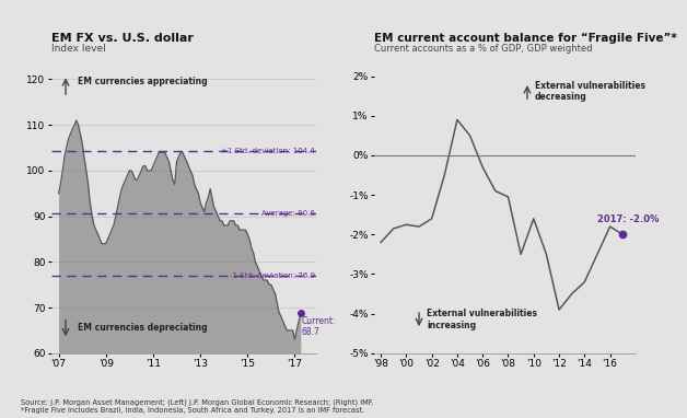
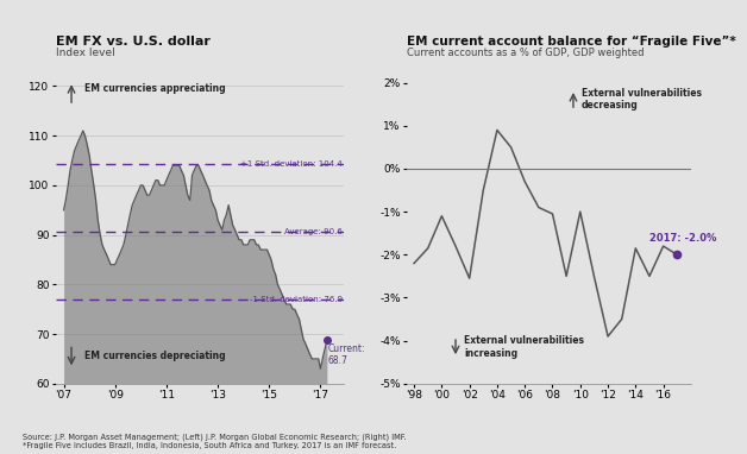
'00: -1.75% -> -1.10%
'02: -1.60% -> -2.55%
'10: -1.60% -> -1.00%
'14: -3.20% -> -1.85%
